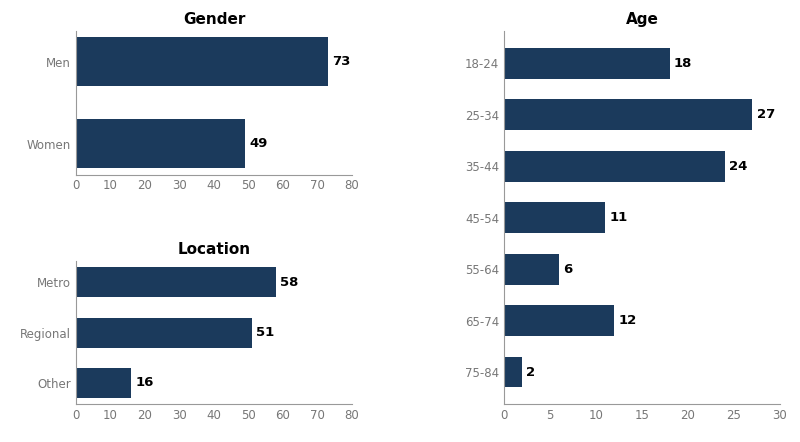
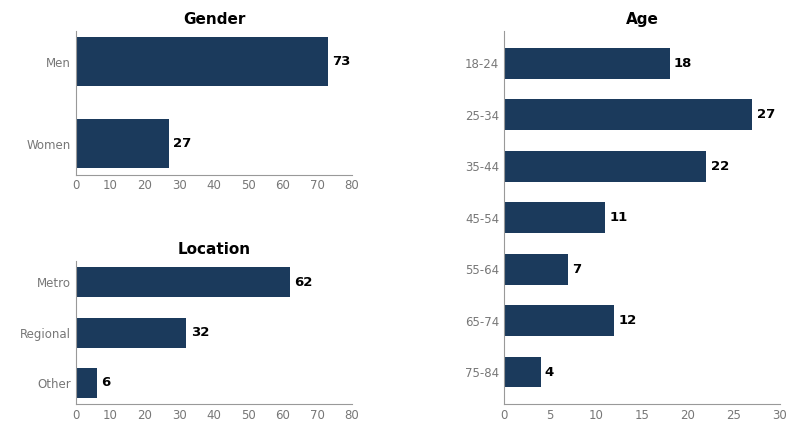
Gender/Women: 49 -> 27
Age/35-44: 24 -> 22
Age/55-64: 6 -> 7
Age/75-84: 2 -> 4
Location/Metro: 58 -> 62
Location/Regional: 51 -> 32
Location/Other: 16 -> 6
